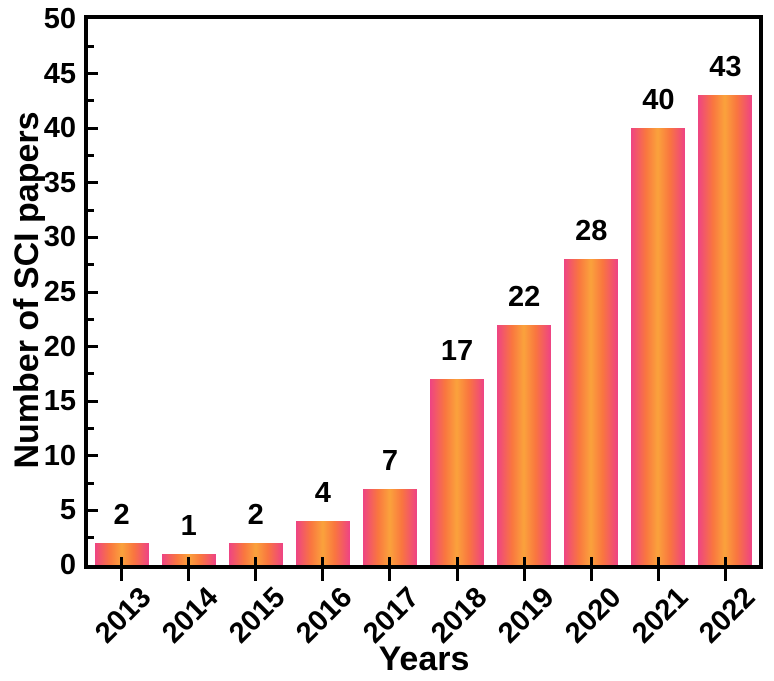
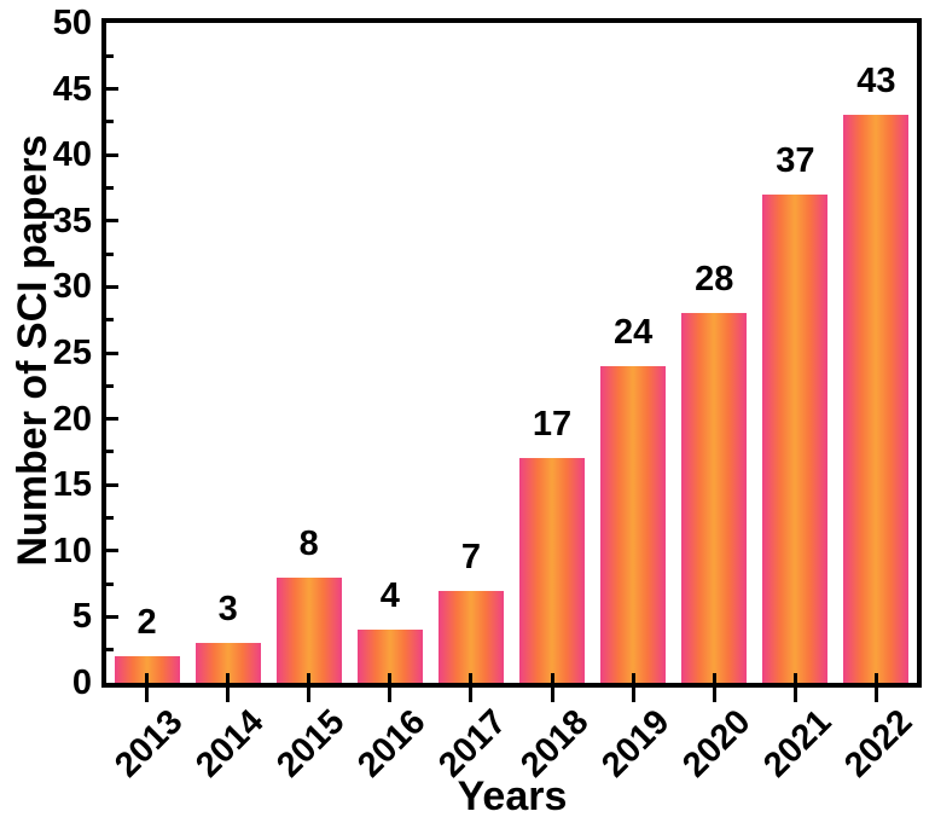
2014: 1 -> 3
2015: 2 -> 8
2019: 22 -> 24
2021: 40 -> 37
